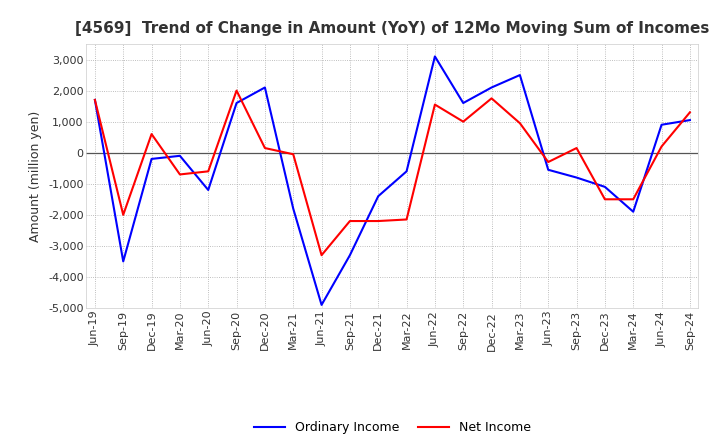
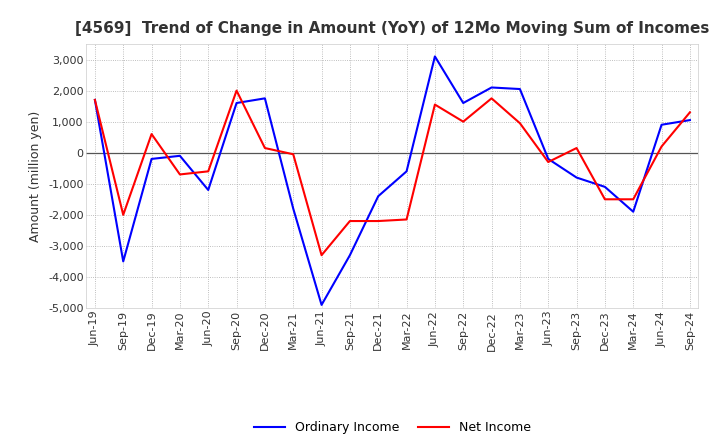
Ordinary Income/Dec-20: 2,100 -> 1,750
Ordinary Income/Mar-23: 2,500 -> 2,050
Ordinary Income/Jun-23: -550 -> -200
